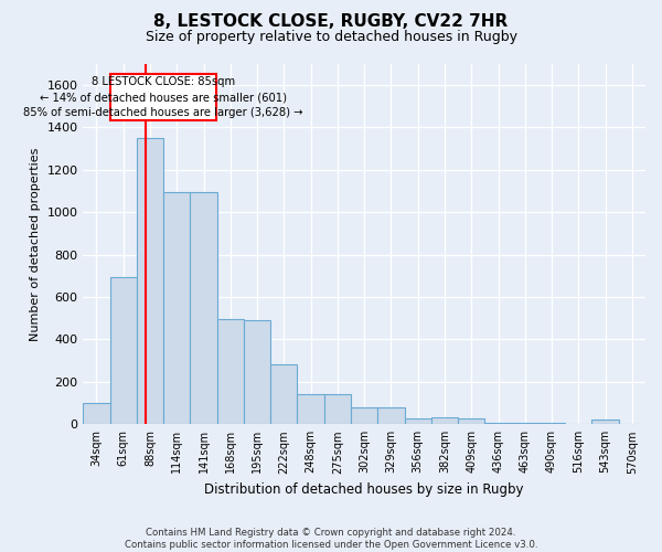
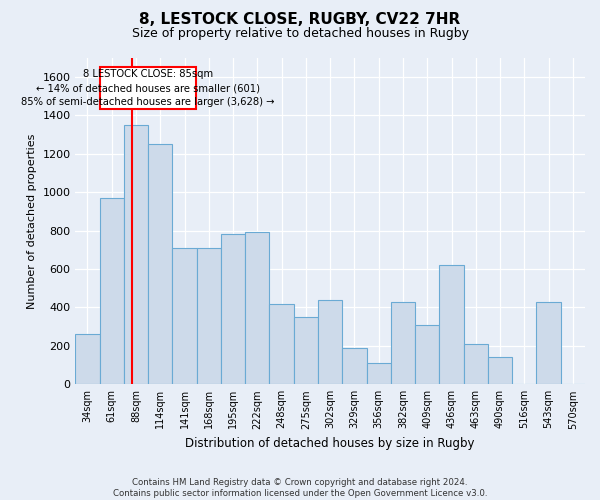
34sqm: 100 -> 260
61sqm: 700 -> 970
114sqm: 1100 -> 1250
141sqm: 1100 -> 710
168sqm: 500 -> 710
195sqm: 490 -> 780
222sqm: 280 -> 790
248sqm: 140 -> 420
275sqm: 140 -> 350
302sqm: 80 -> 440
329sqm: 80 -> 190
356sqm: 30 -> 110
382sqm: 40 -> 430
409sqm: 20 -> 310
436sqm: 0 -> 620
463sqm: 0 -> 210
490sqm: 0 -> 140
543sqm: 20 -> 430
